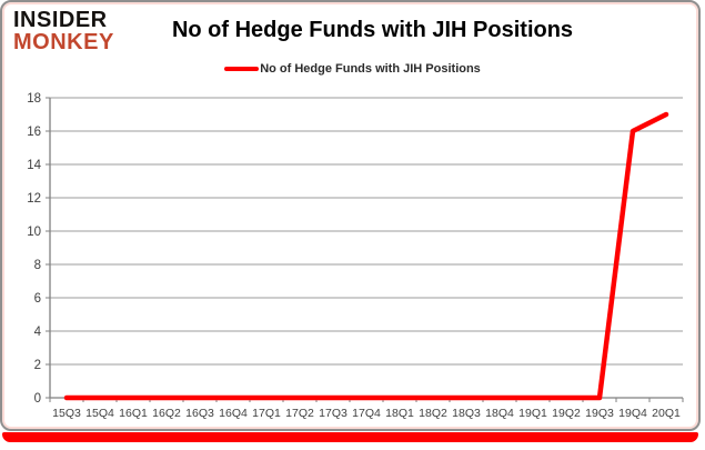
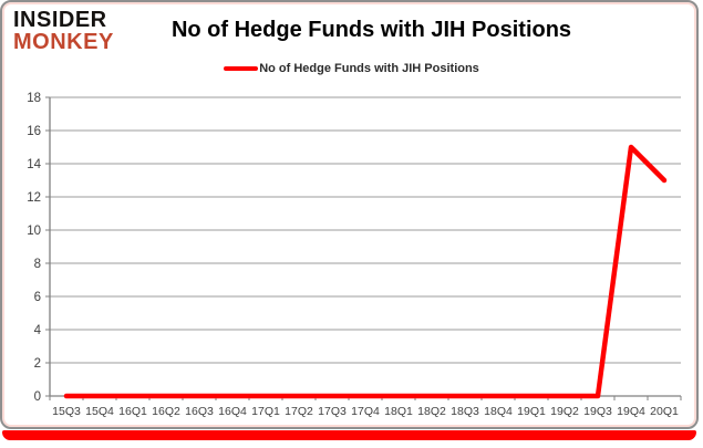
19Q4: 16 -> 15
20Q1: 17 -> 13
